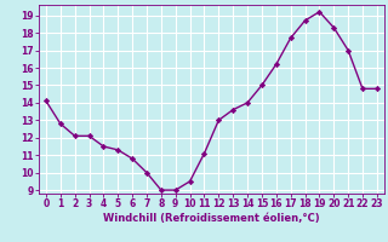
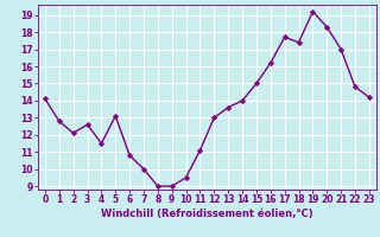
3: 12.1 -> 12.6
5: 11.3 -> 13.1
18: 18.7 -> 17.4
23: 14.8 -> 14.2
